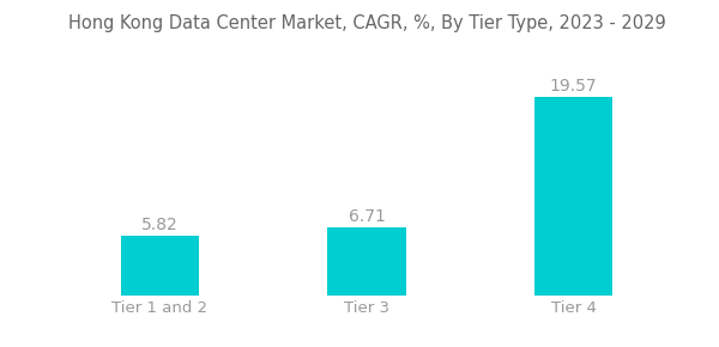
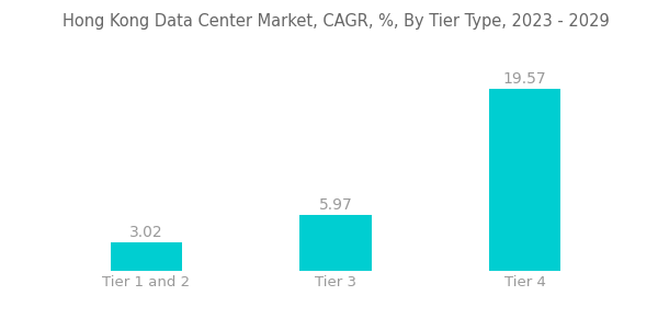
Tier 1 and 2: 5.82 -> 3.02
Tier 3: 6.71 -> 5.97
